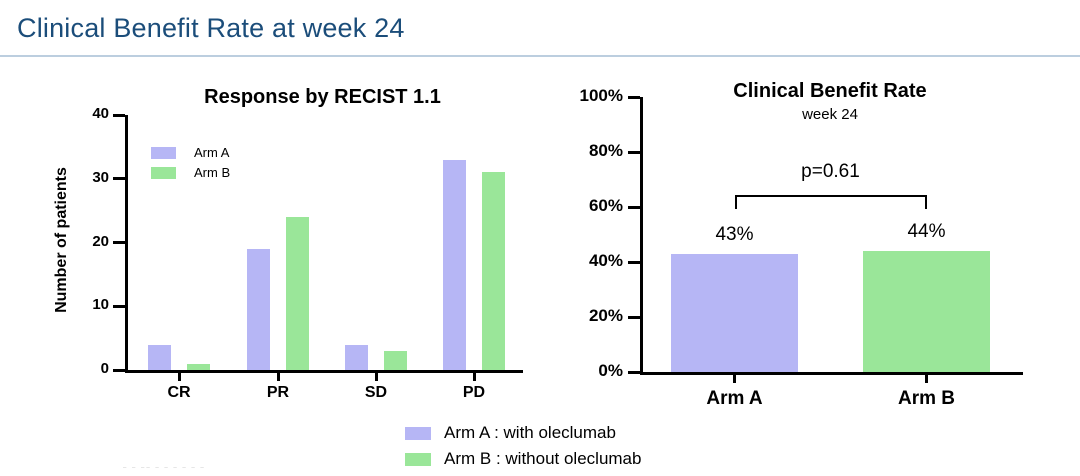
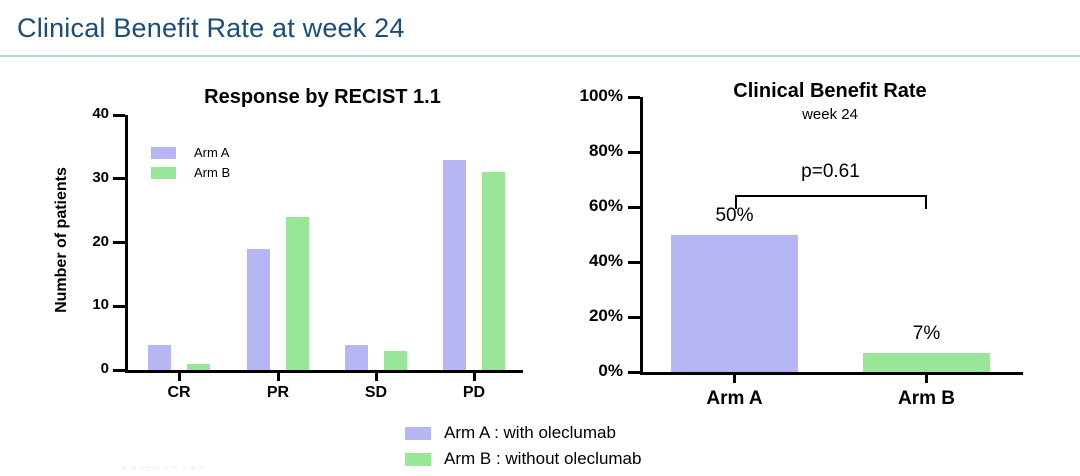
Clinical Benefit Rate/Arm A: 43% -> 50%
Clinical Benefit Rate/Arm B: 44% -> 7%
